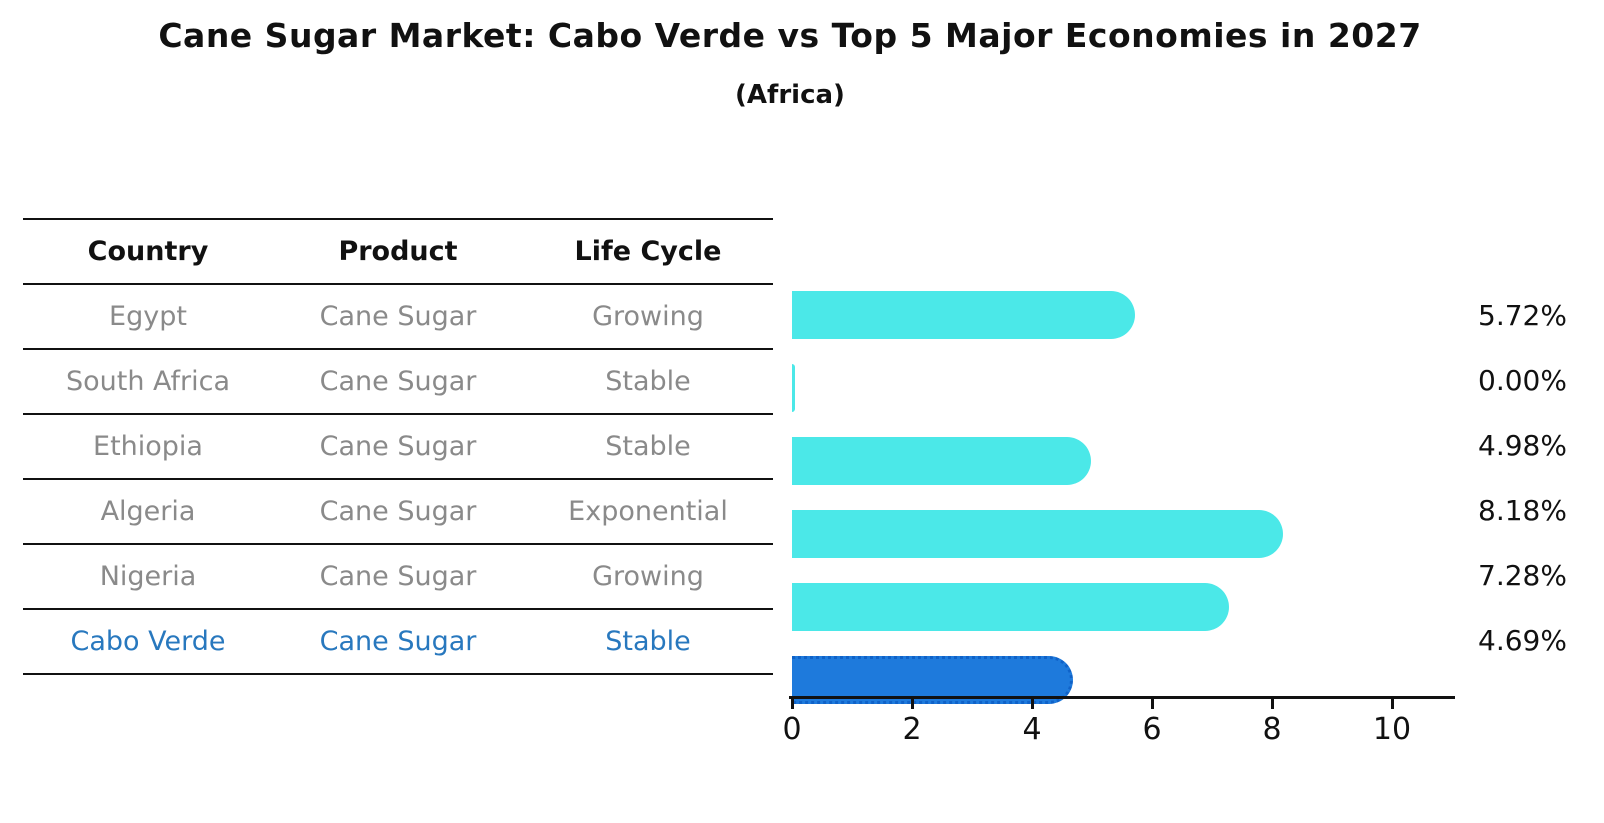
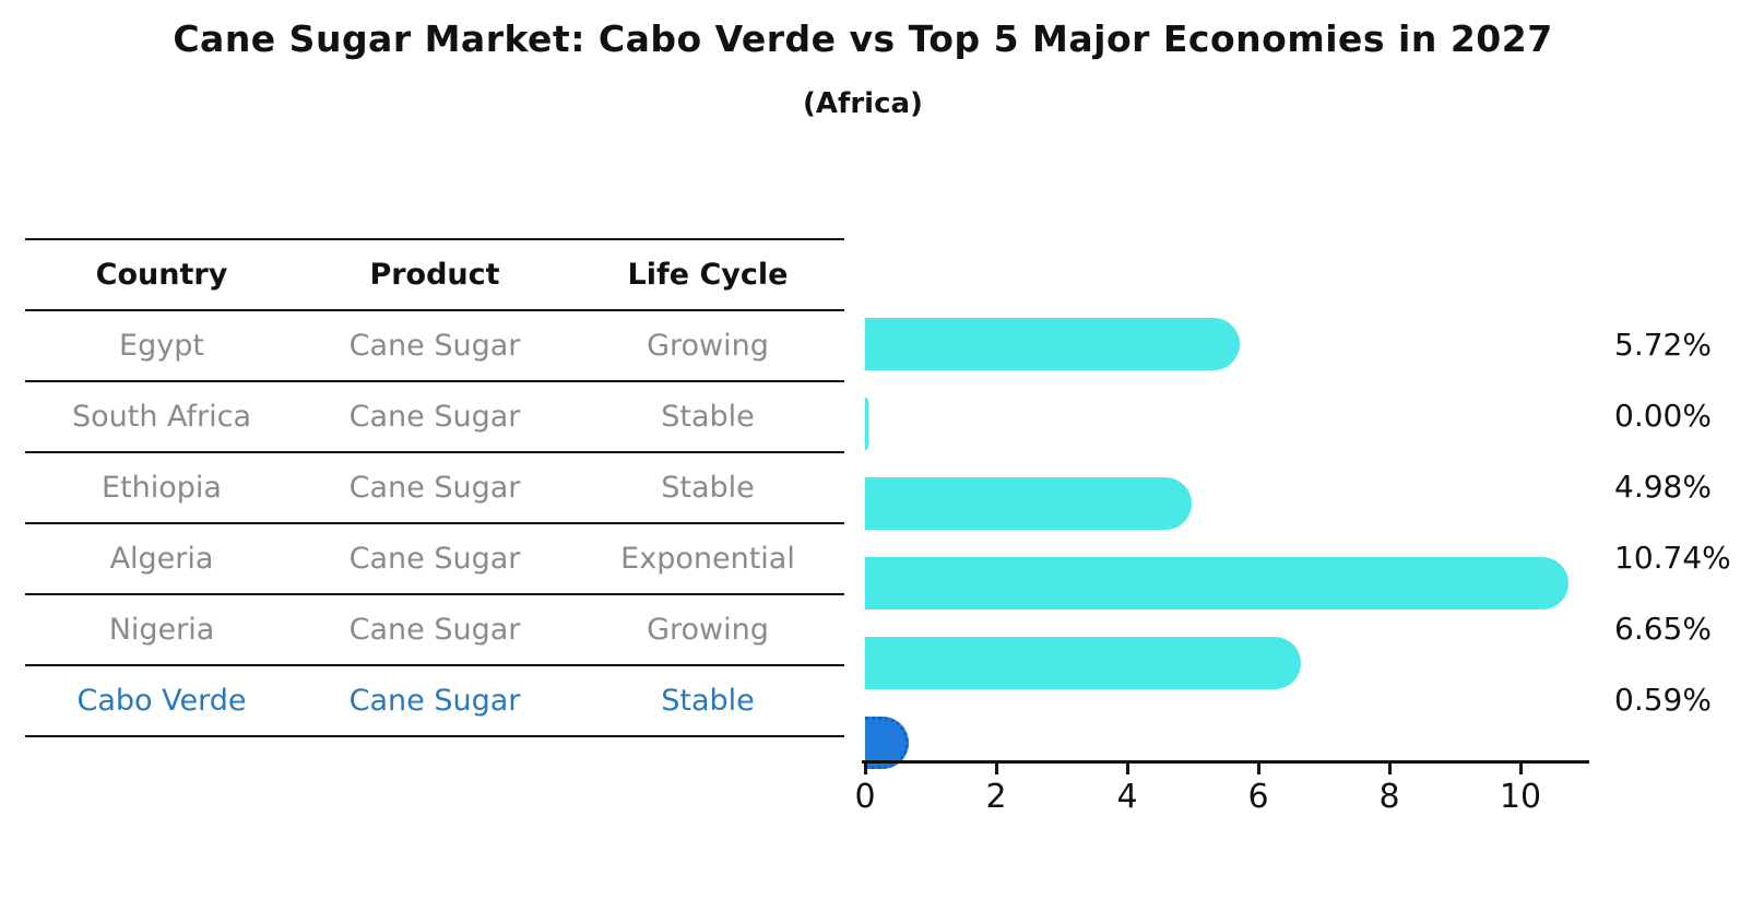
Algeria: 8.18% -> 10.74%
Nigeria: 7.28% -> 6.65%
Cabo Verde: 4.69% -> 0.59%
